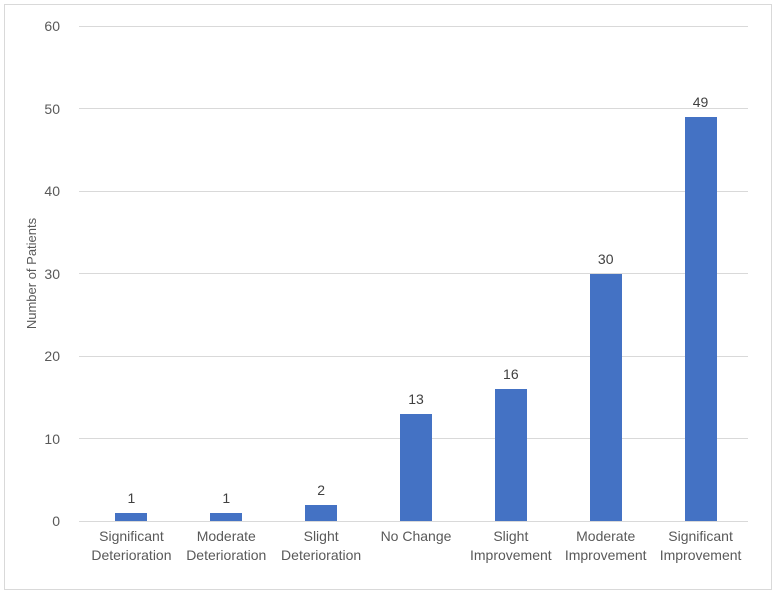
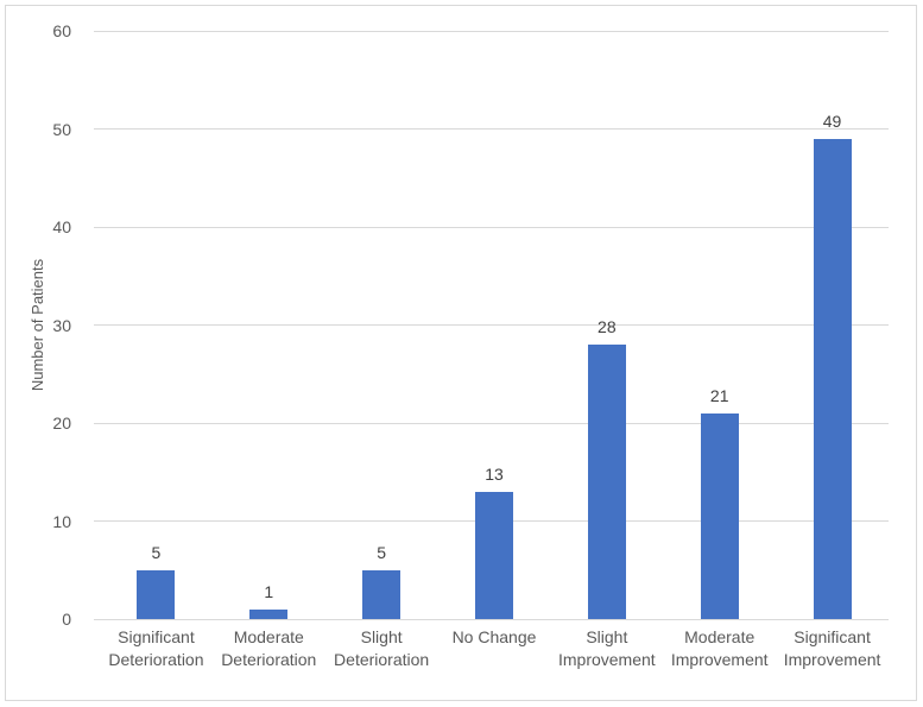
Significant Deterioration: 1 -> 5
Slight Deterioration: 2 -> 5
Slight Improvement: 16 -> 28
Moderate Improvement: 30 -> 21
